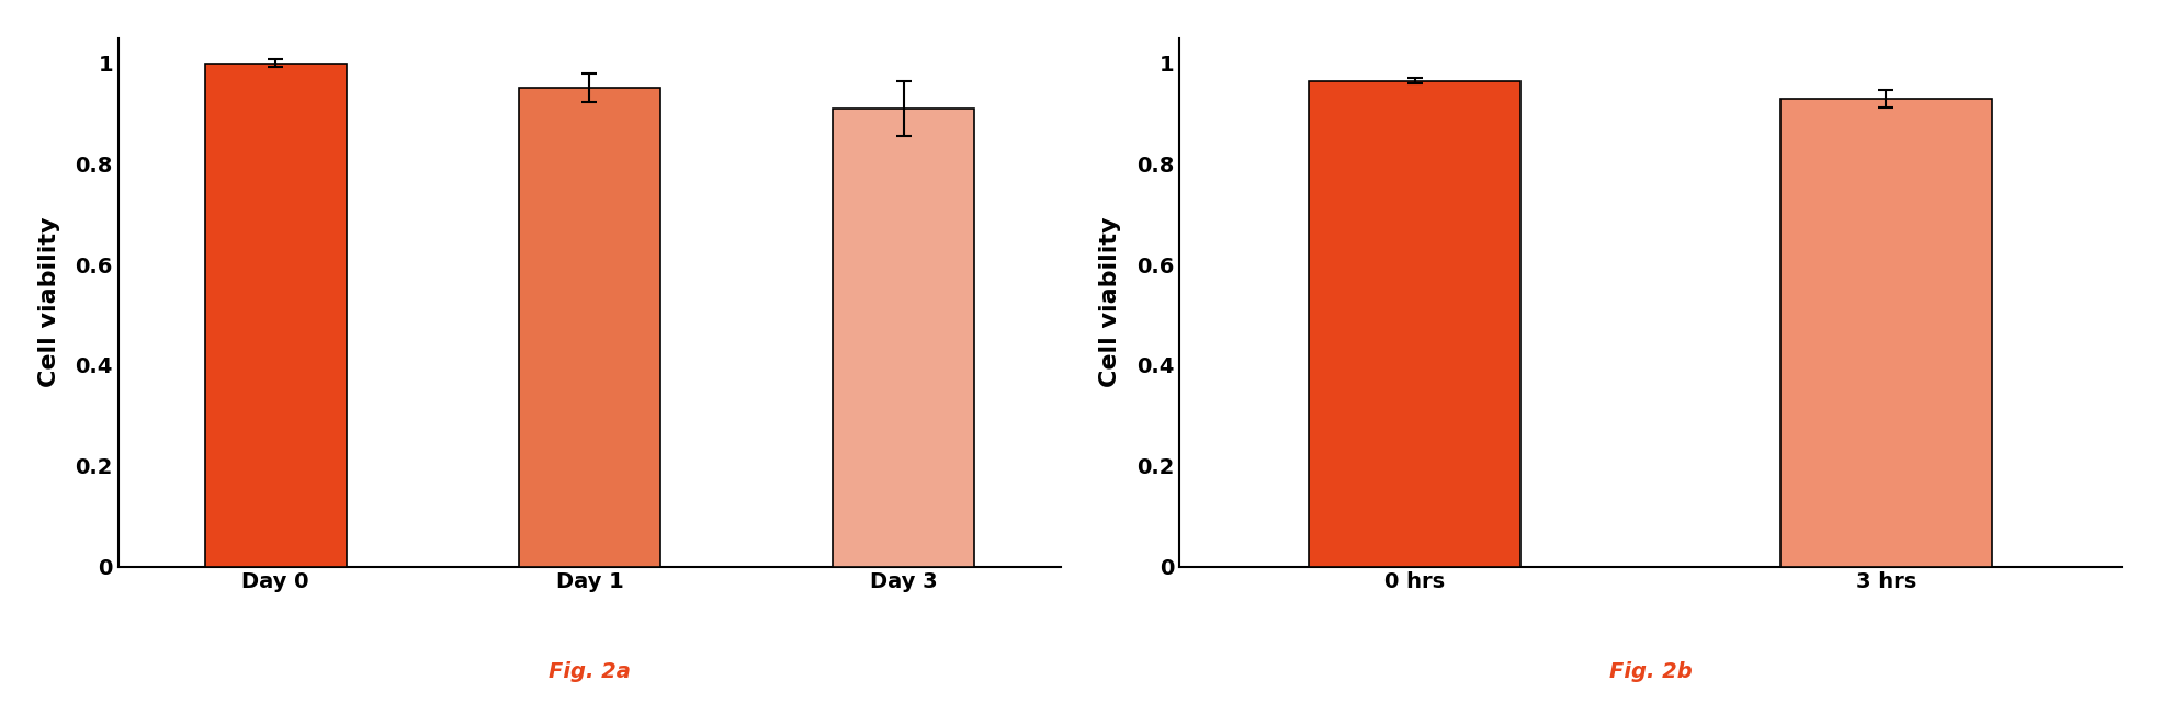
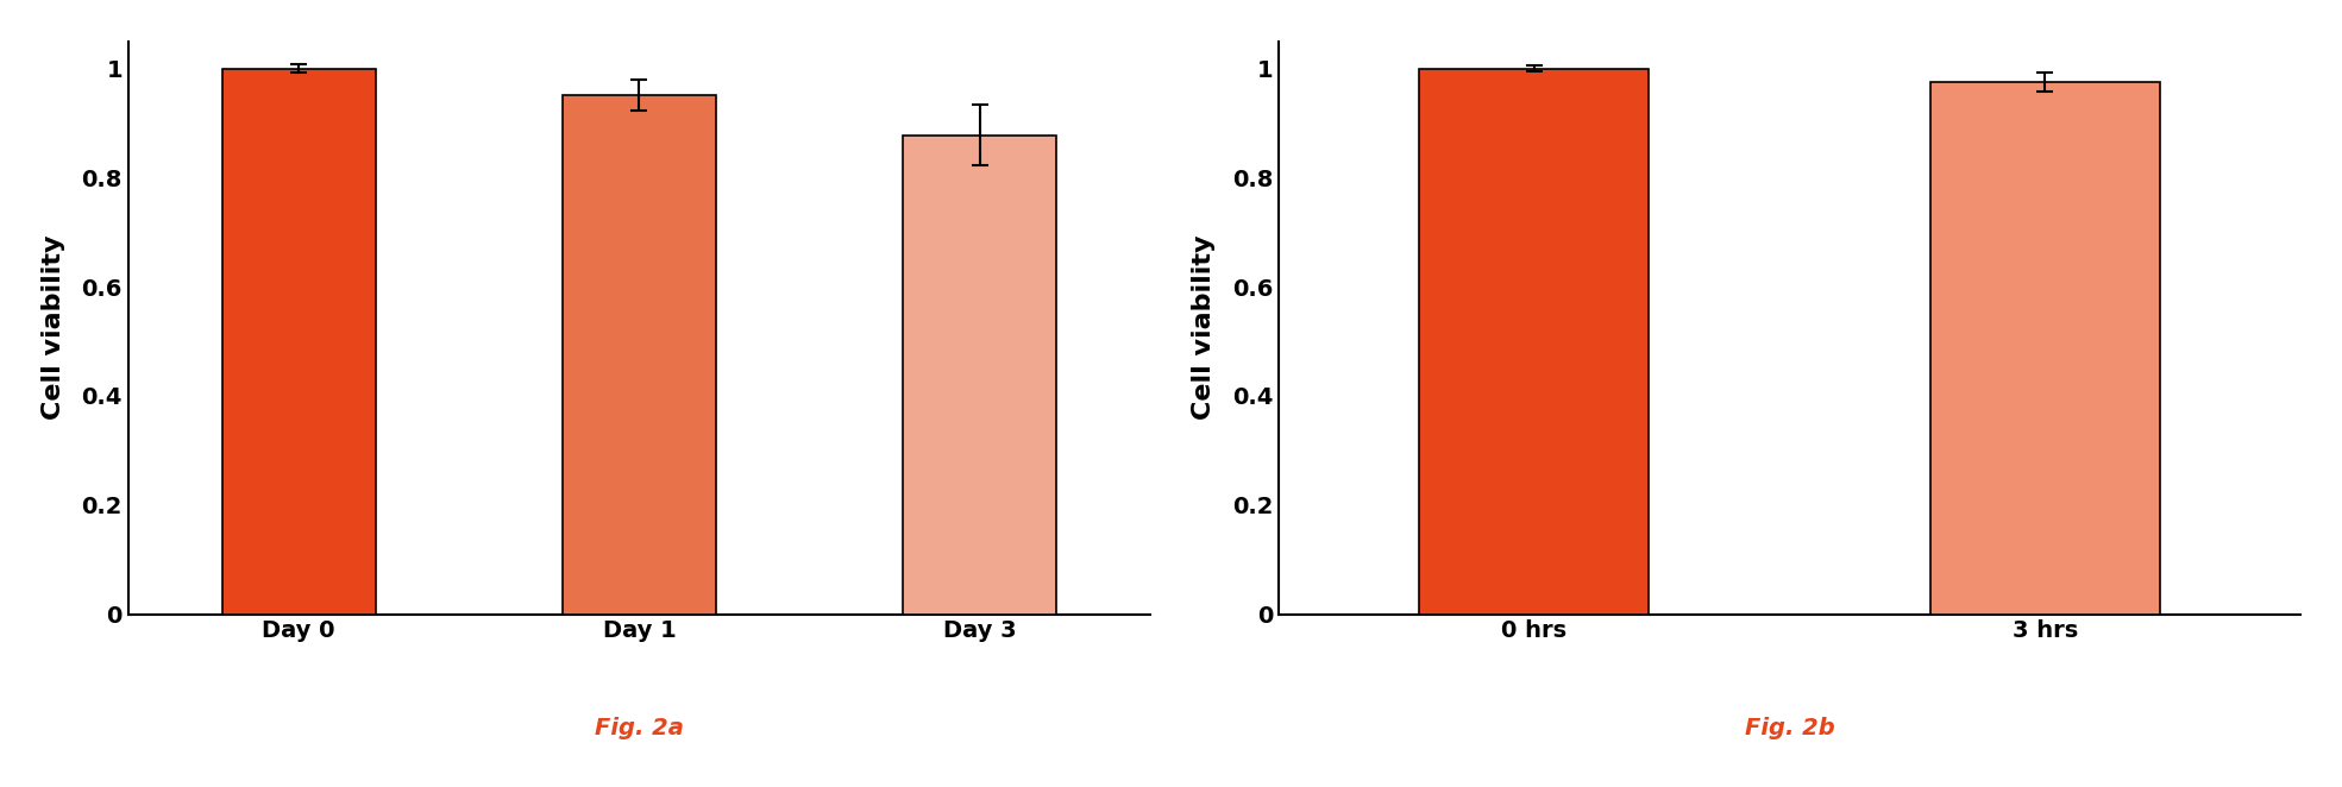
Day 3: 0.910 -> 0.878
0 hrs: 0.965 -> 1.000
3 hrs: 0.930 -> 0.975
